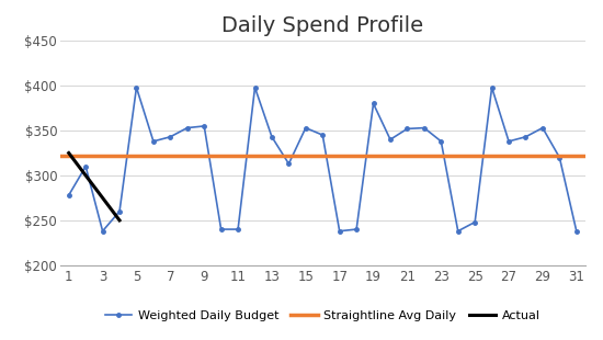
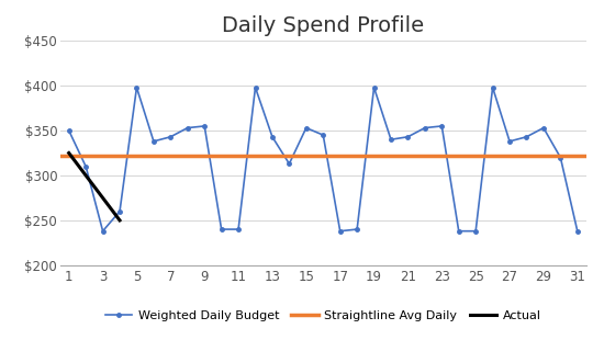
1: $278 -> $350
19: $380 -> $398
21: $352 -> $343
23: $338 -> $355
25: $248 -> $238
